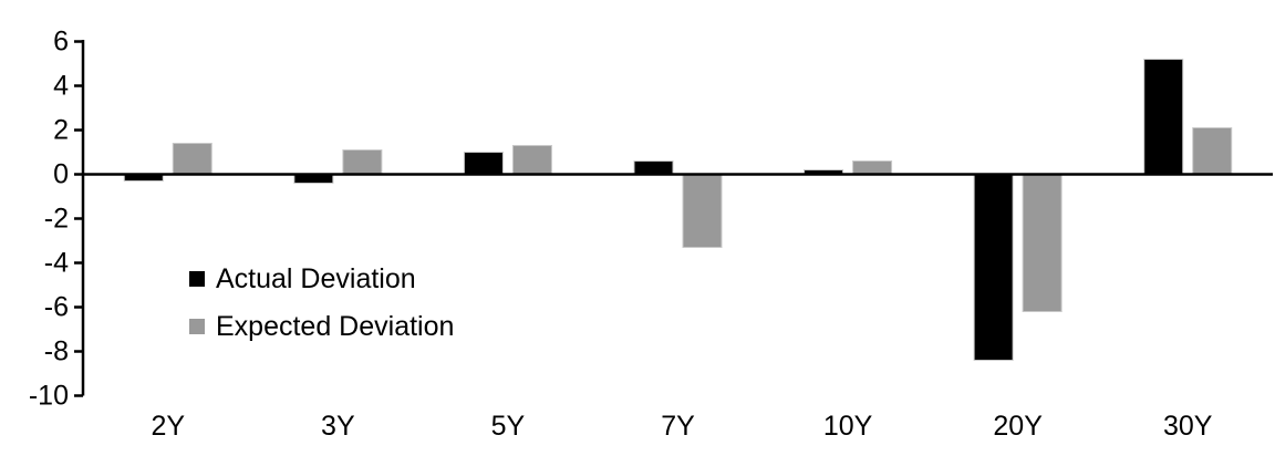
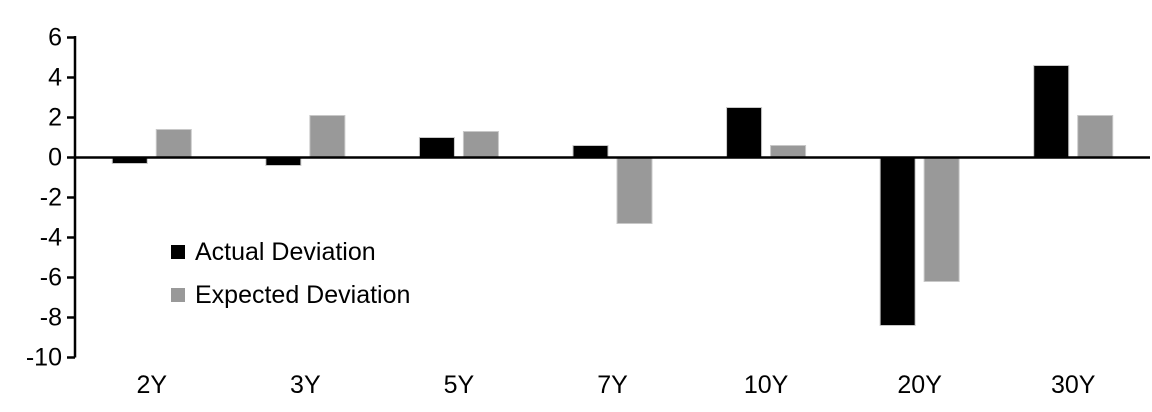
Expected Deviation/3Y: 1.1 -> 2.1
Actual Deviation/10Y: 0.2 -> 2.5
Actual Deviation/30Y: 5.2 -> 4.6
